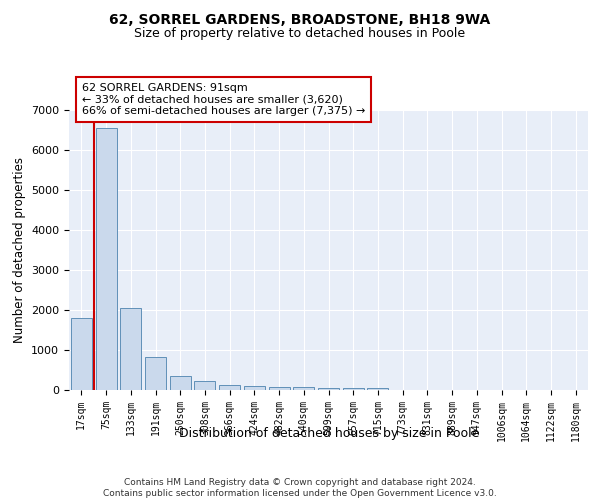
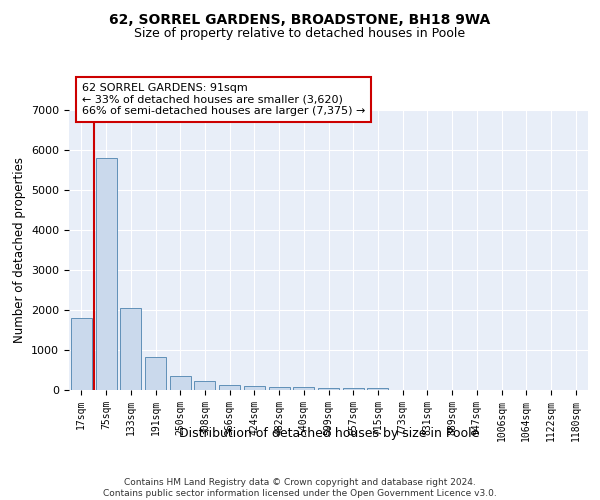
75sqm: 6550 -> 5800
